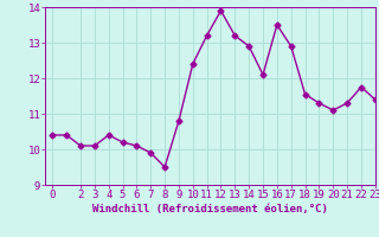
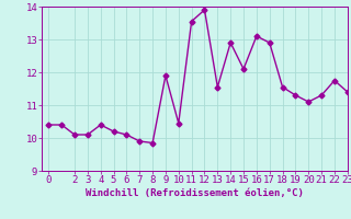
8: 9.50 -> 9.85
9: 10.80 -> 11.90
10: 12.40 -> 10.45
11: 13.20 -> 13.55
13: 13.20 -> 11.55
16: 13.50 -> 13.10
